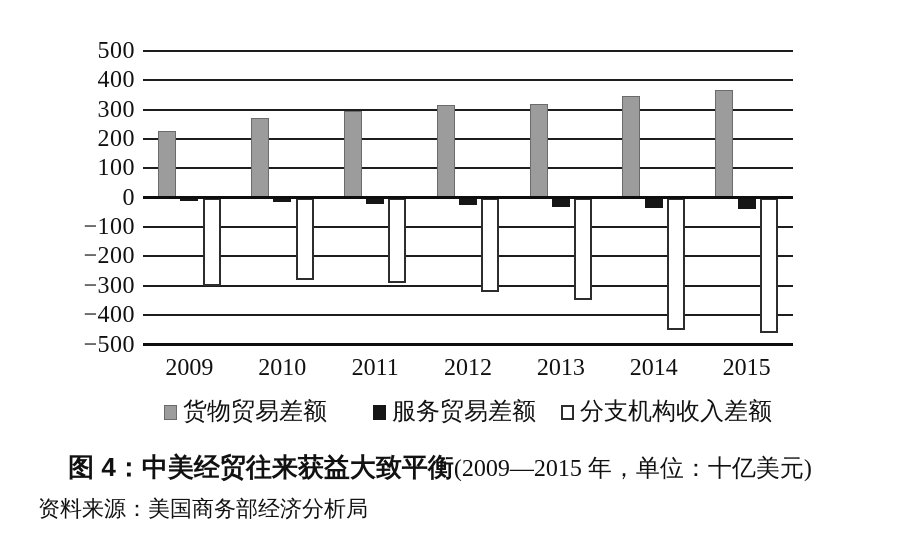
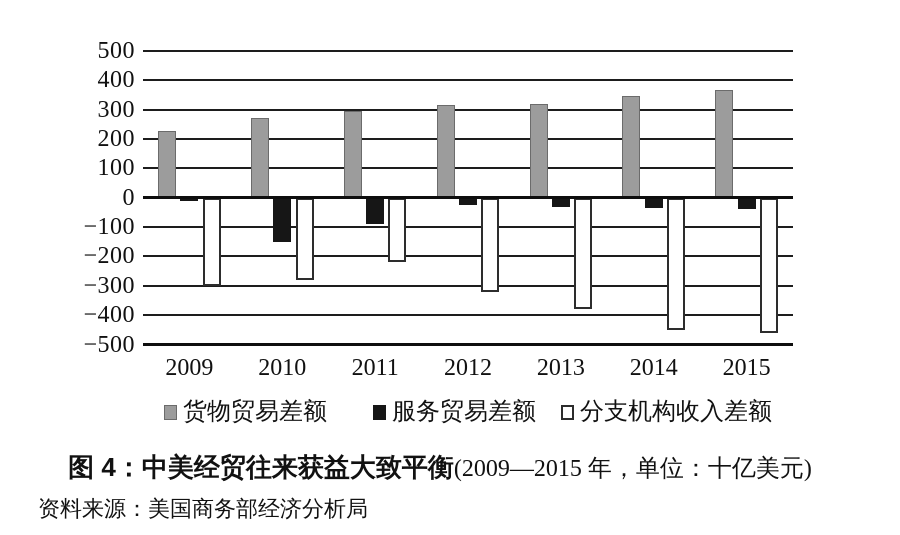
服务贸易差额/2010: -20 -> -150
服务贸易差额/2011: -20 -> -90
分支机构收入差额/2011: -290 -> -220
分支机构收入差额/2013: -350 -> -380
